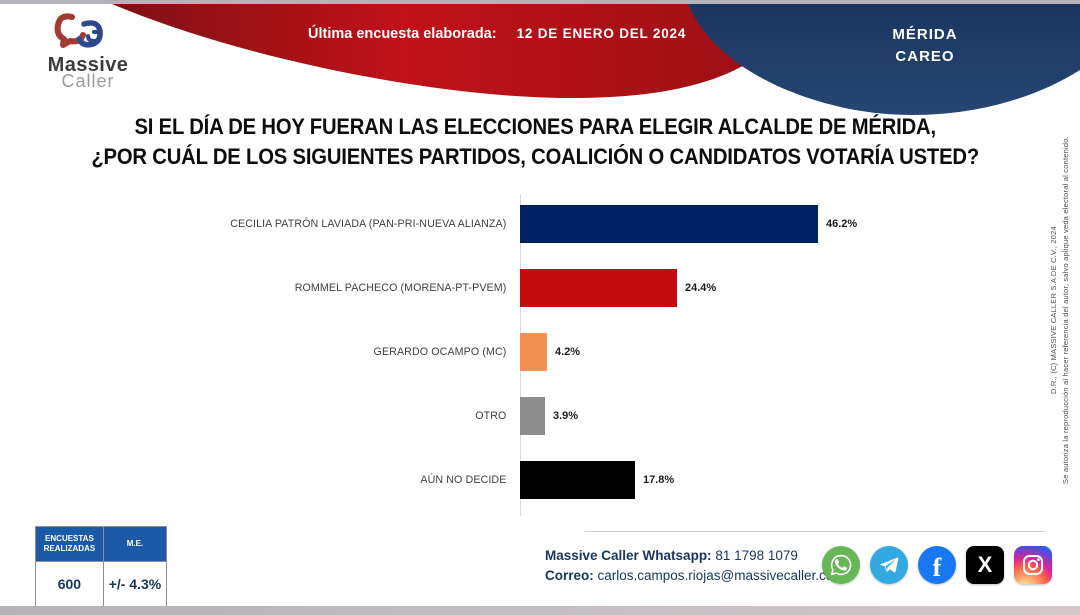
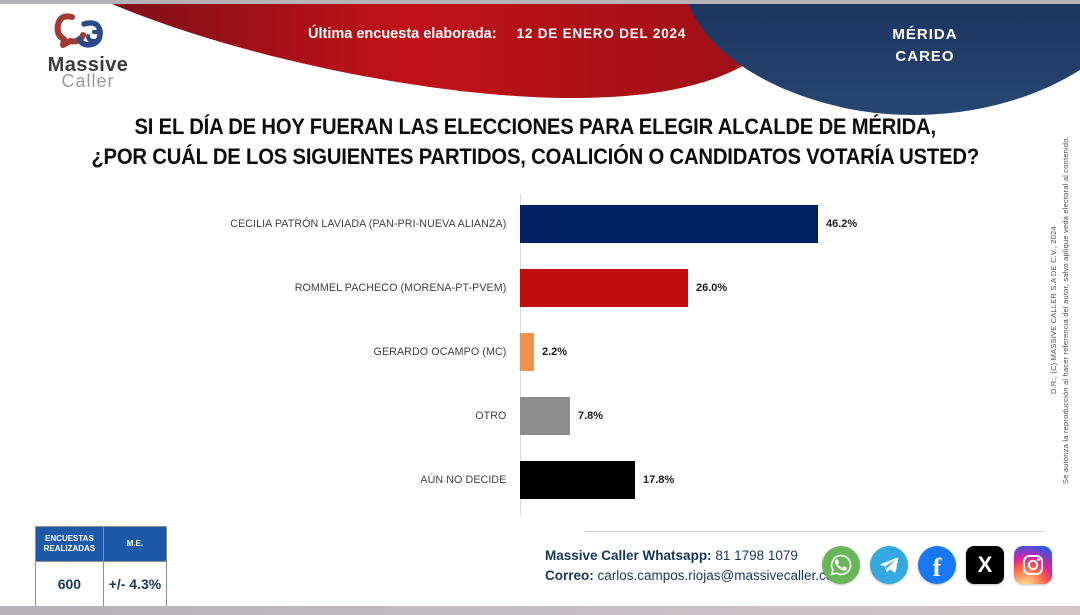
ROMMEL PACHECO (MORENA-PT-PVEM): 24.4% -> 26.0%
GERARDO OCAMPO (MC): 4.2% -> 2.2%
OTRO: 3.9% -> 7.8%
